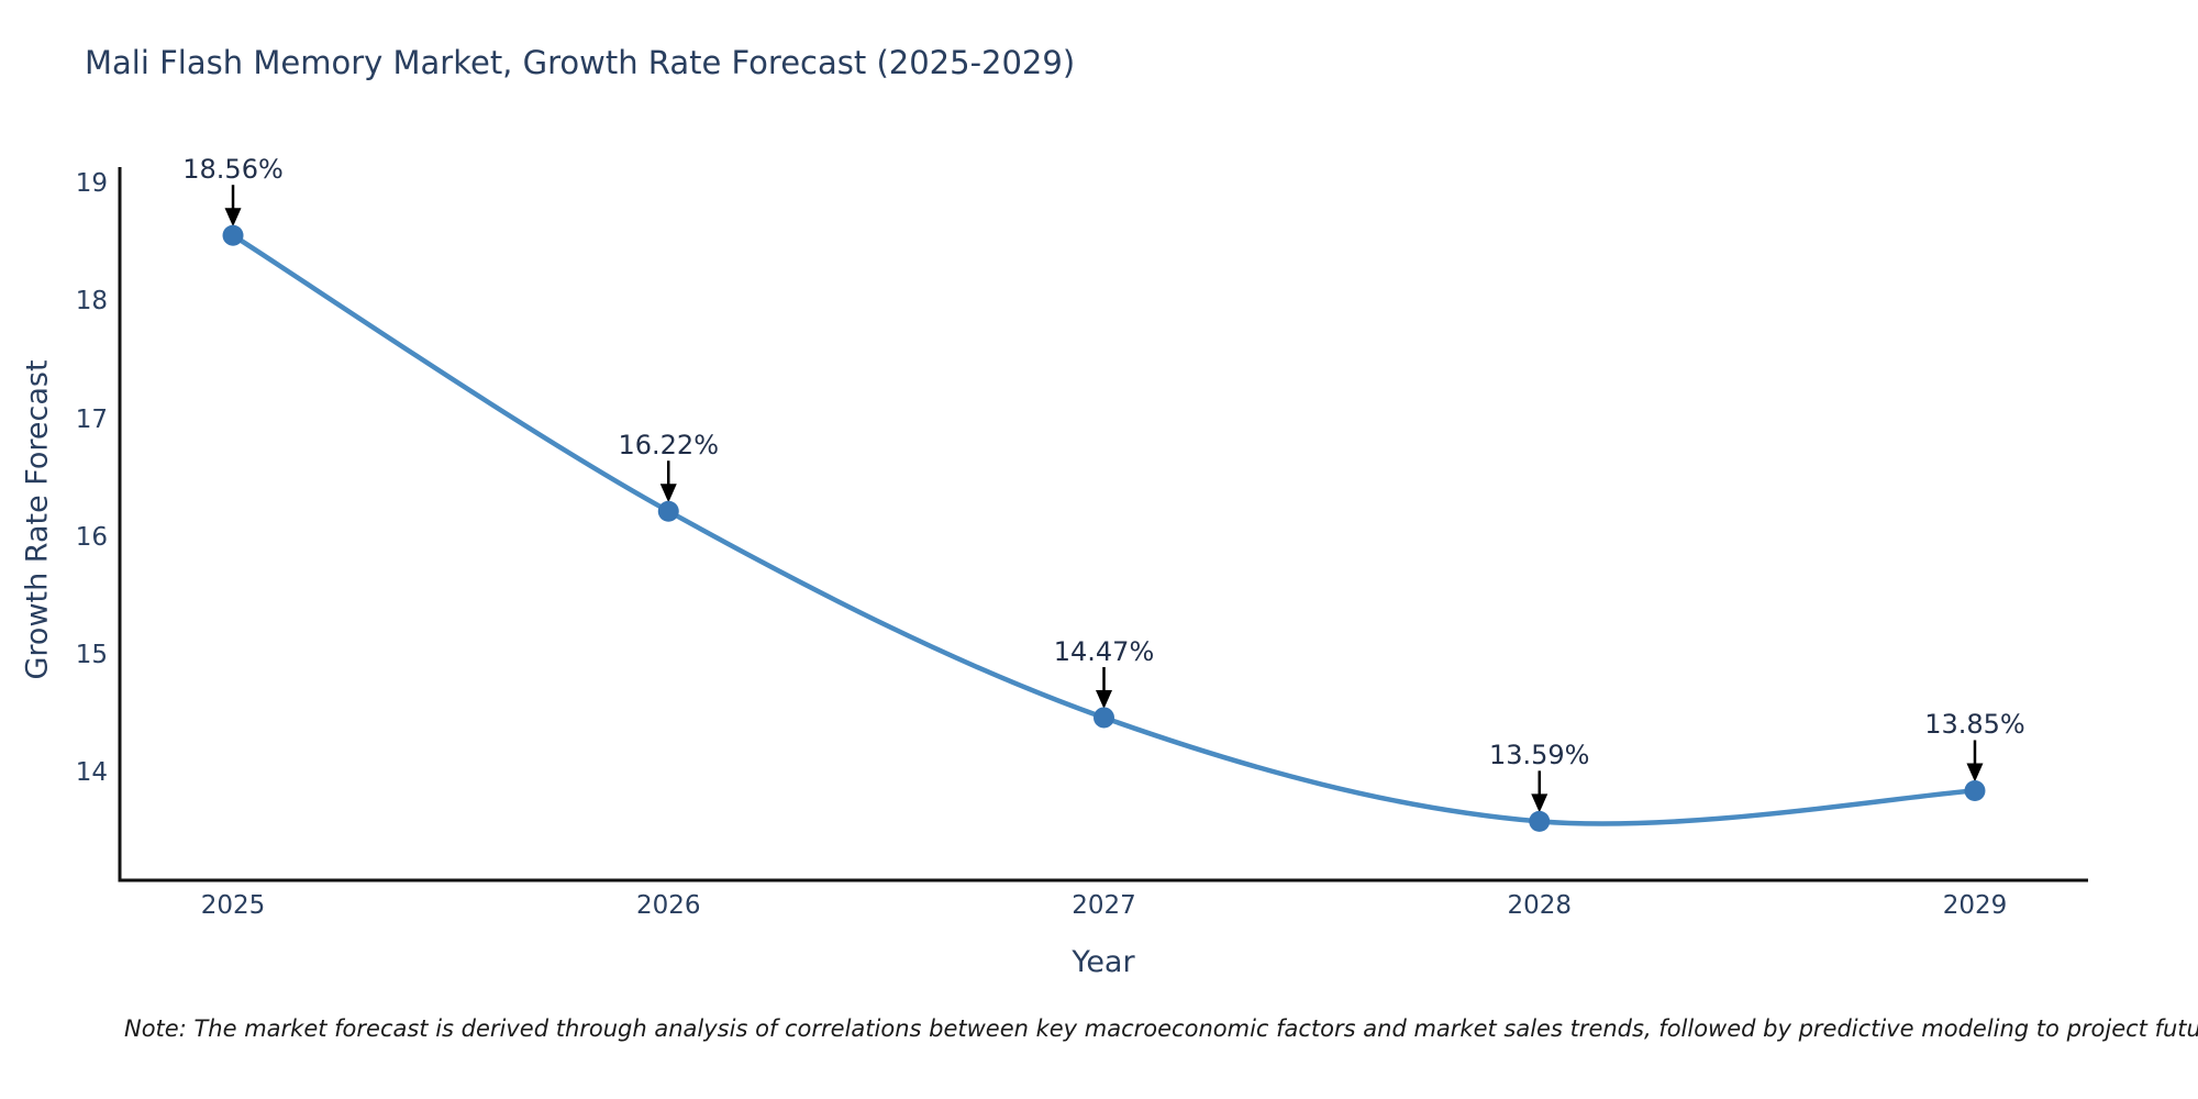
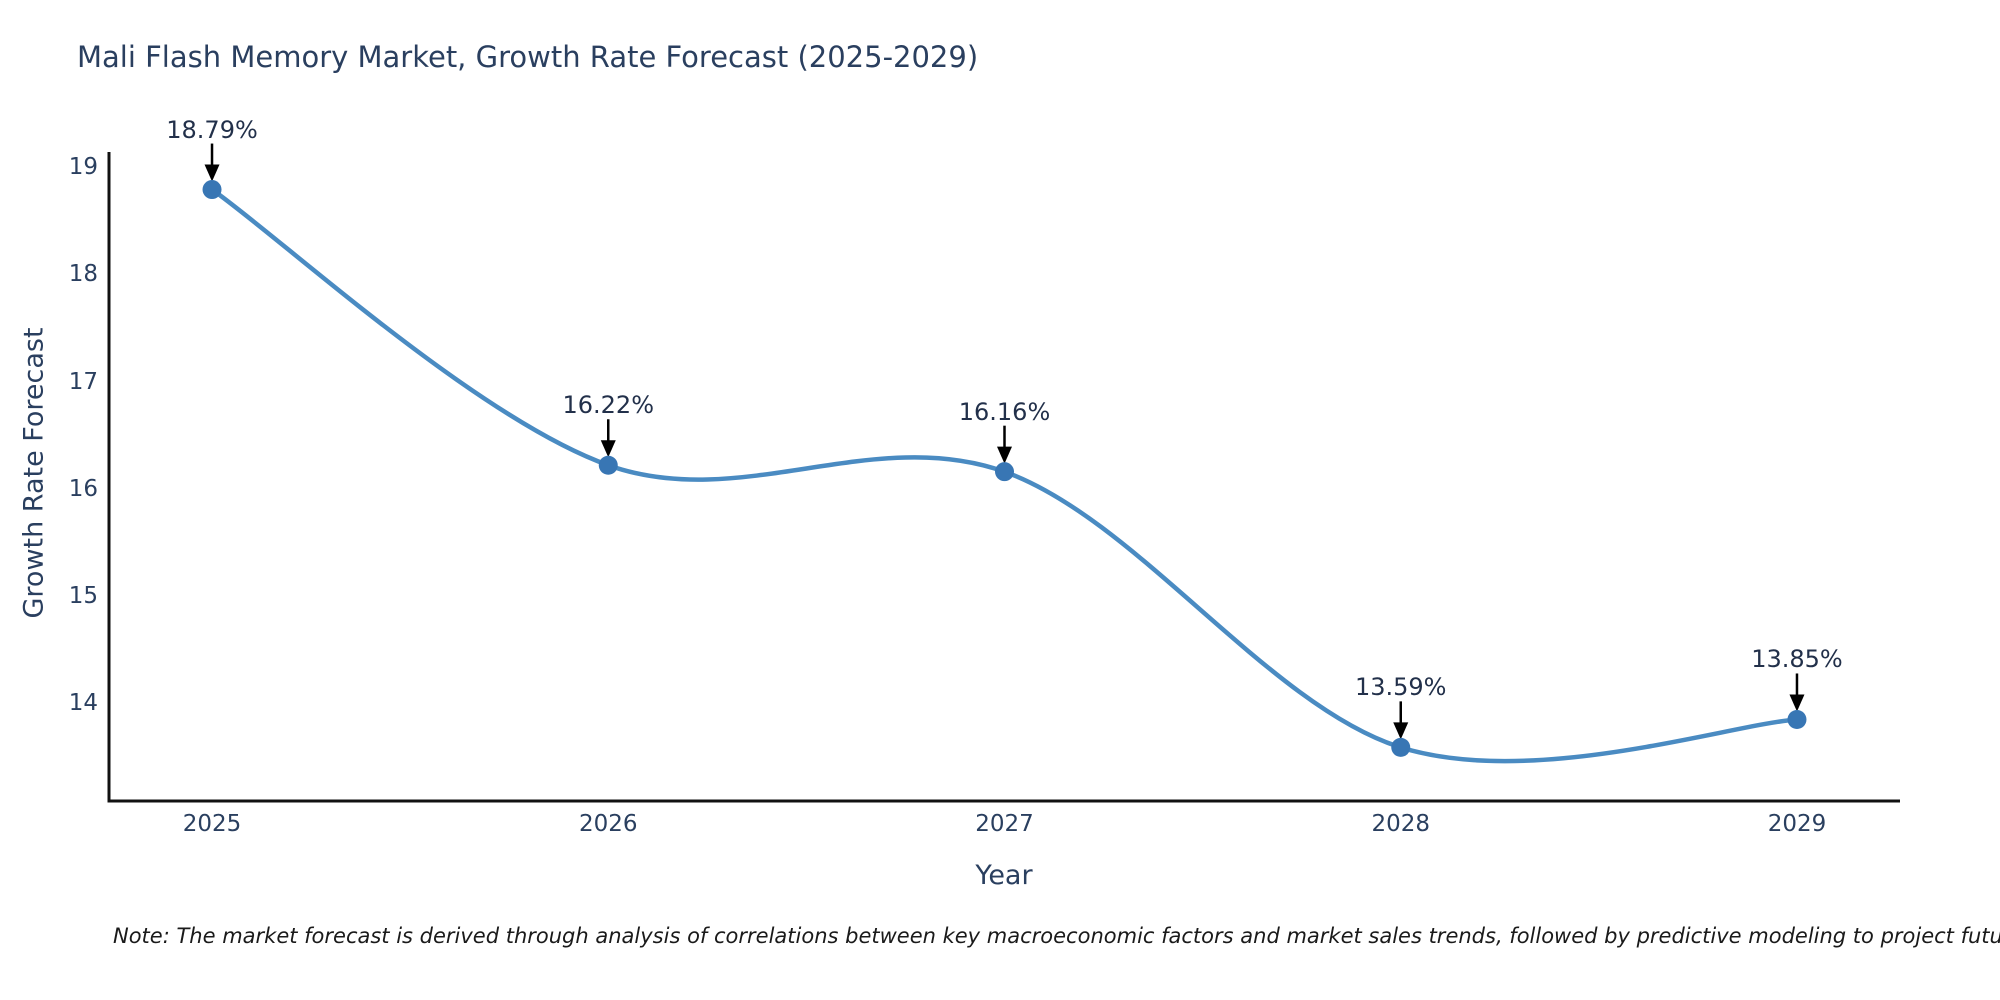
2025: 18.56% -> 18.79%
2027: 14.47% -> 16.16%
